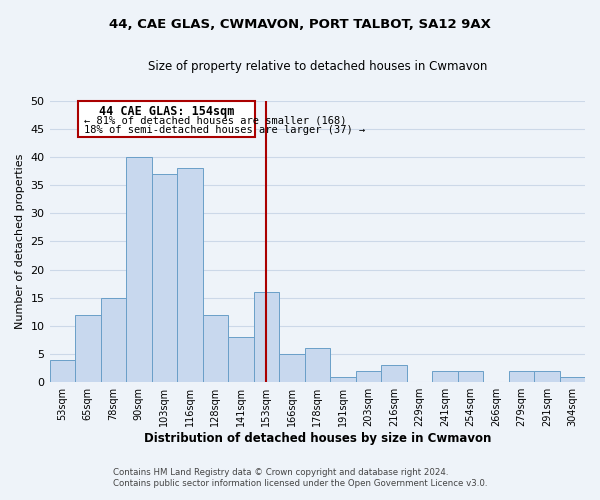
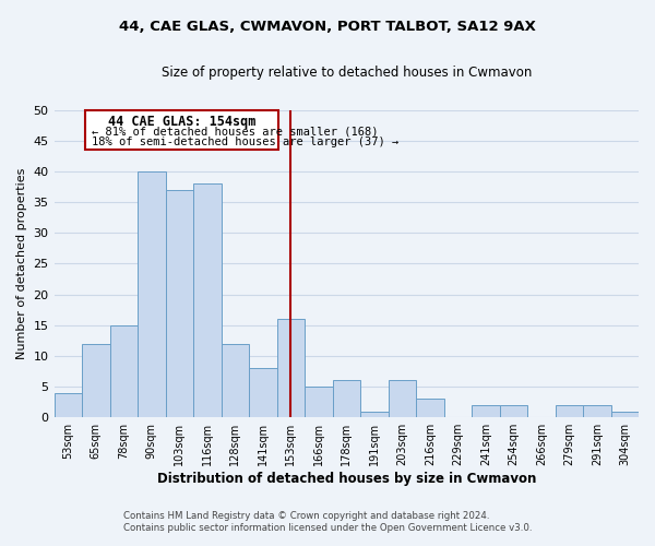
203sqm: 2 -> 6
